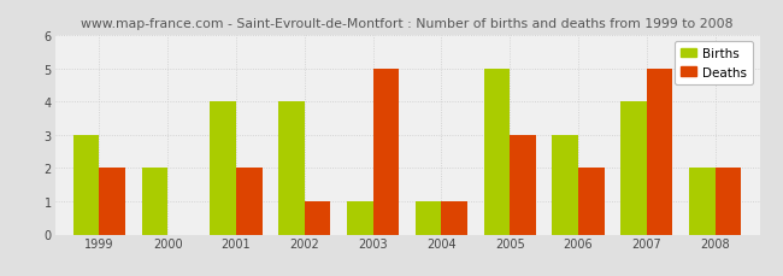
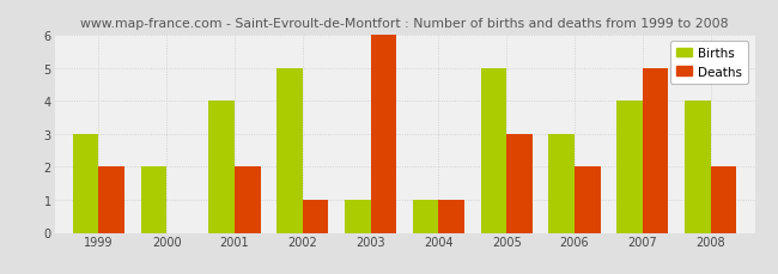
Births/2002: 4 -> 5
Deaths/2003: 5 -> 6
Births/2008: 2 -> 4
